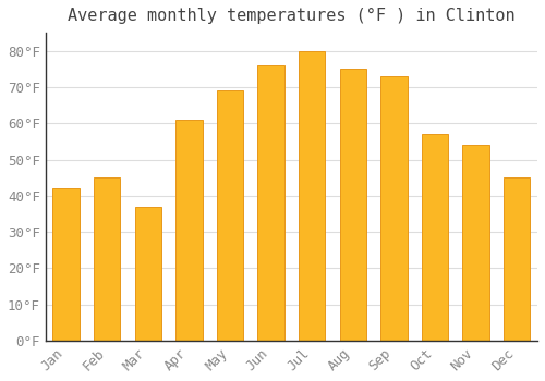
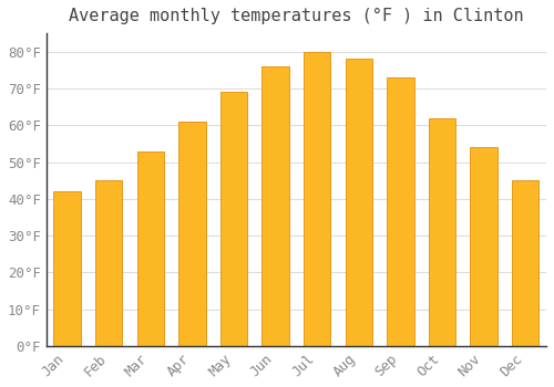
Mar: 37°F -> 53°F
Aug: 75°F -> 78°F
Oct: 57°F -> 62°F
